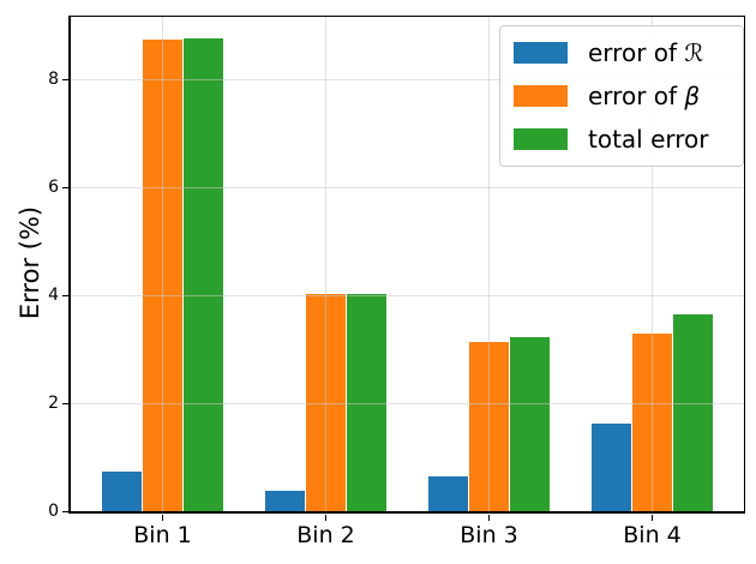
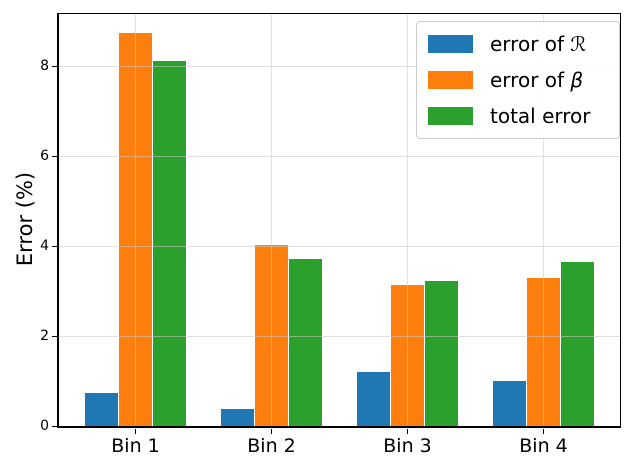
total error/Bin 1: 8.8 -> 8.1
total error/Bin 2: 4.0 -> 3.7
error of ℛ/Bin 3: 0.6 -> 1.2
error of ℛ/Bin 4: 1.6 -> 1.0
